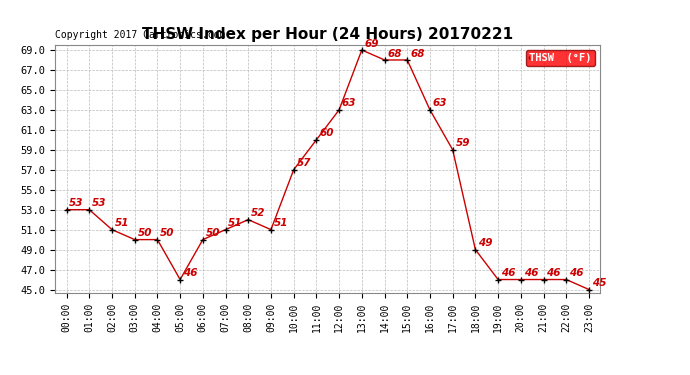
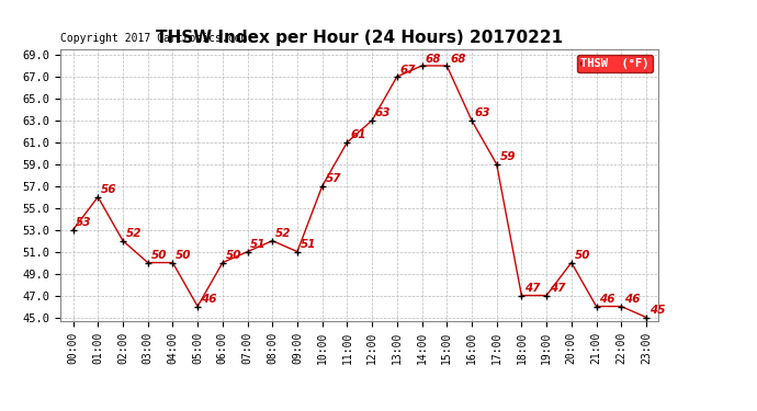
01:00: 53 -> 56
02:00: 51 -> 52
11:00: 60 -> 61
13:00: 69 -> 67
18:00: 49 -> 47
19:00: 46 -> 47
20:00: 46 -> 50
